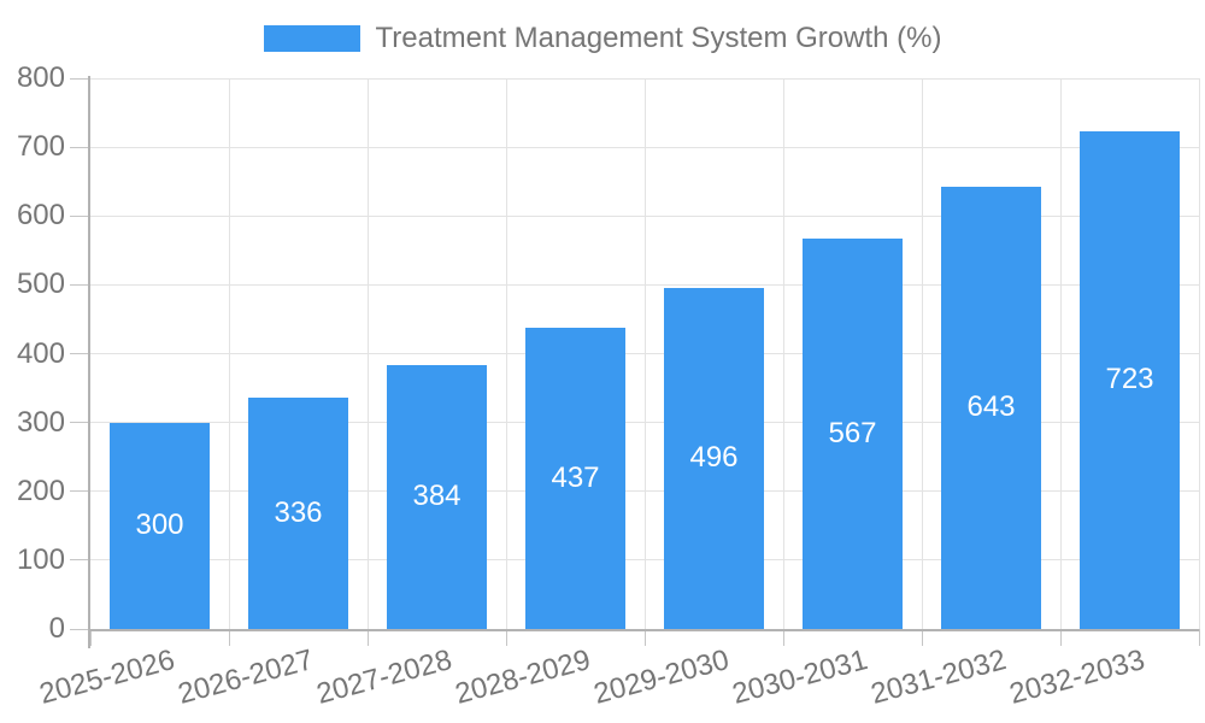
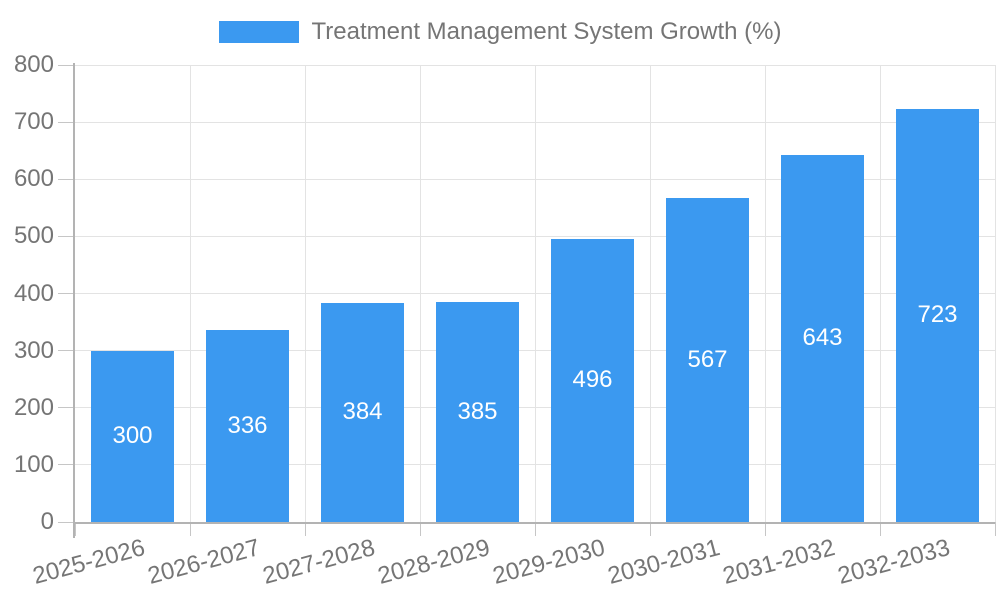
2028-2029: 437 -> 385
